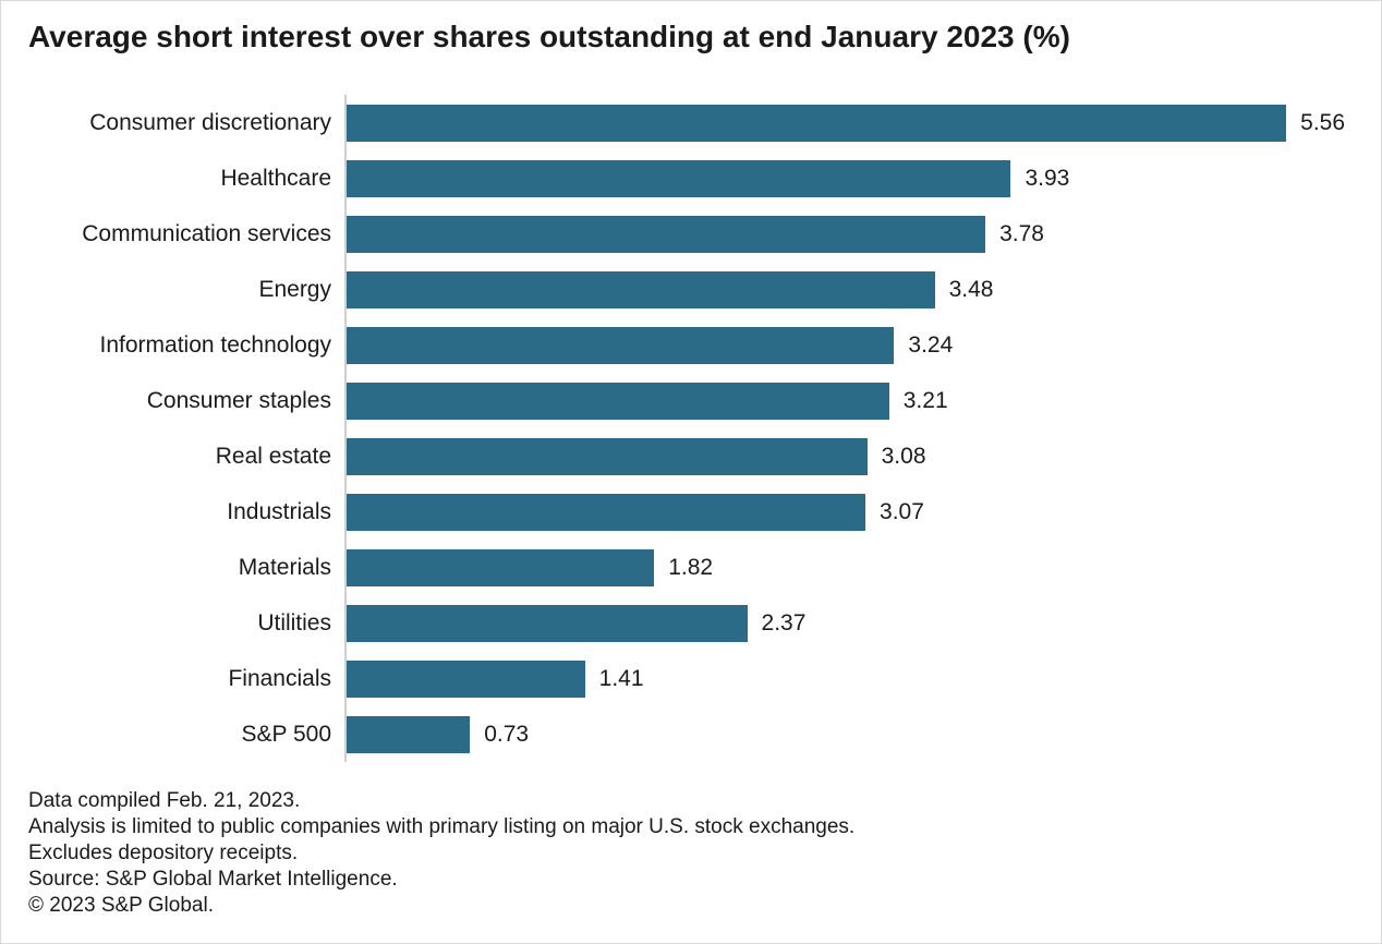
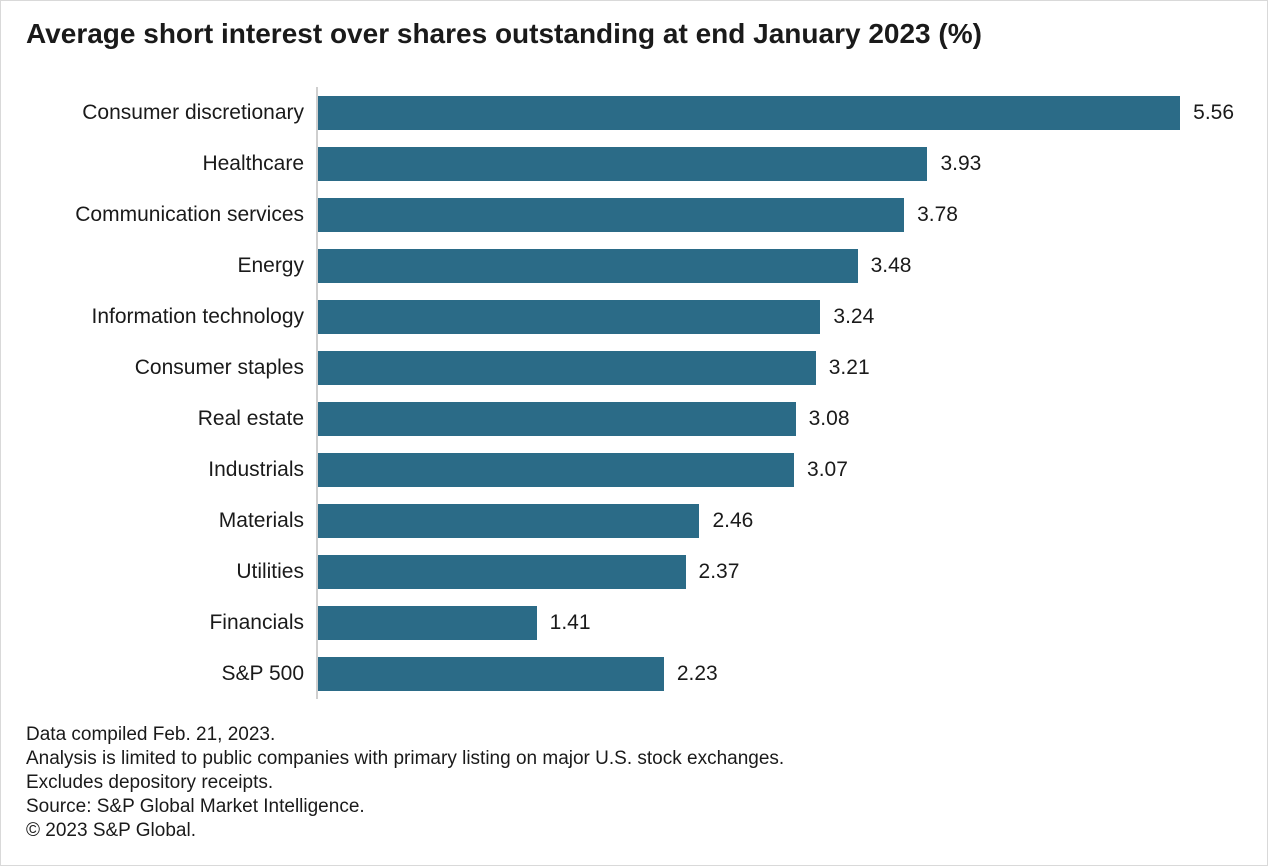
Materials: 1.82 -> 2.46
S&P 500: 0.73 -> 2.23
